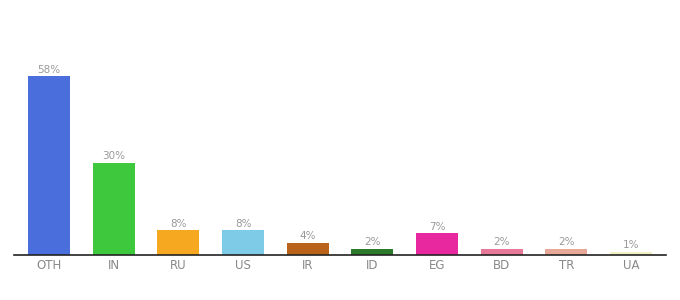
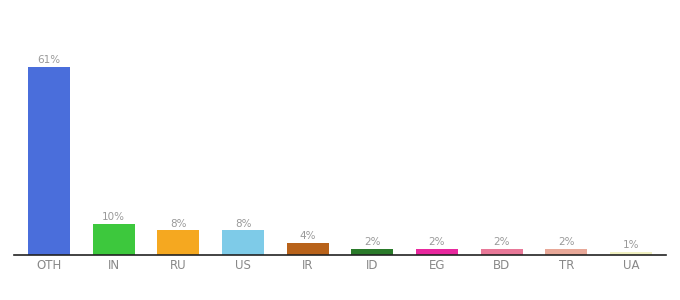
OTH: 58% -> 61%
IN: 30% -> 10%
EG: 7% -> 2%
